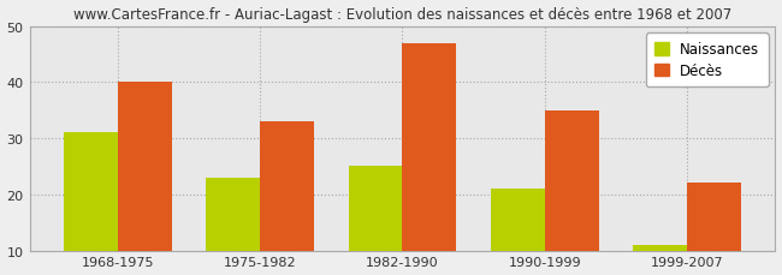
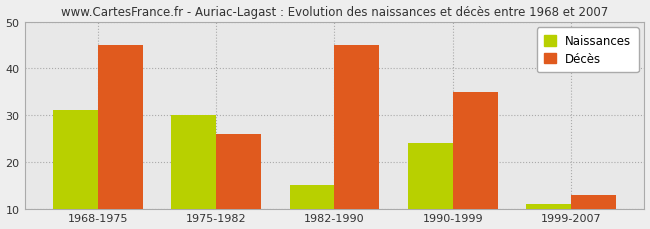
Décès/1968-1975: 40 -> 45
Naissances/1975-1982: 23 -> 30
Décès/1975-1982: 33 -> 26
Naissances/1982-1990: 25 -> 15
Décès/1982-1990: 47 -> 45
Naissances/1990-1999: 21 -> 24
Décès/1999-2007: 22 -> 13
